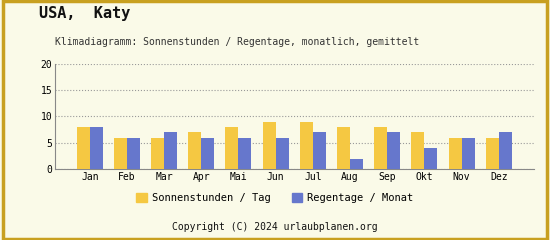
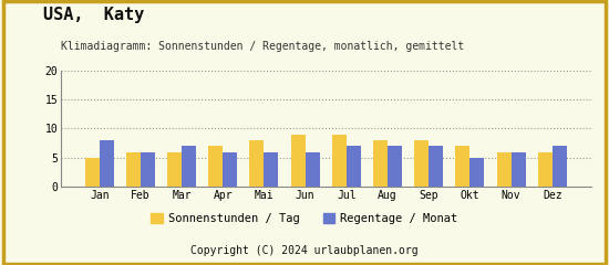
Sonnenstunden / Tag/Jan: 8 -> 5
Regentage / Monat/Aug: 2 -> 7
Regentage / Monat/Okt: 4 -> 5
